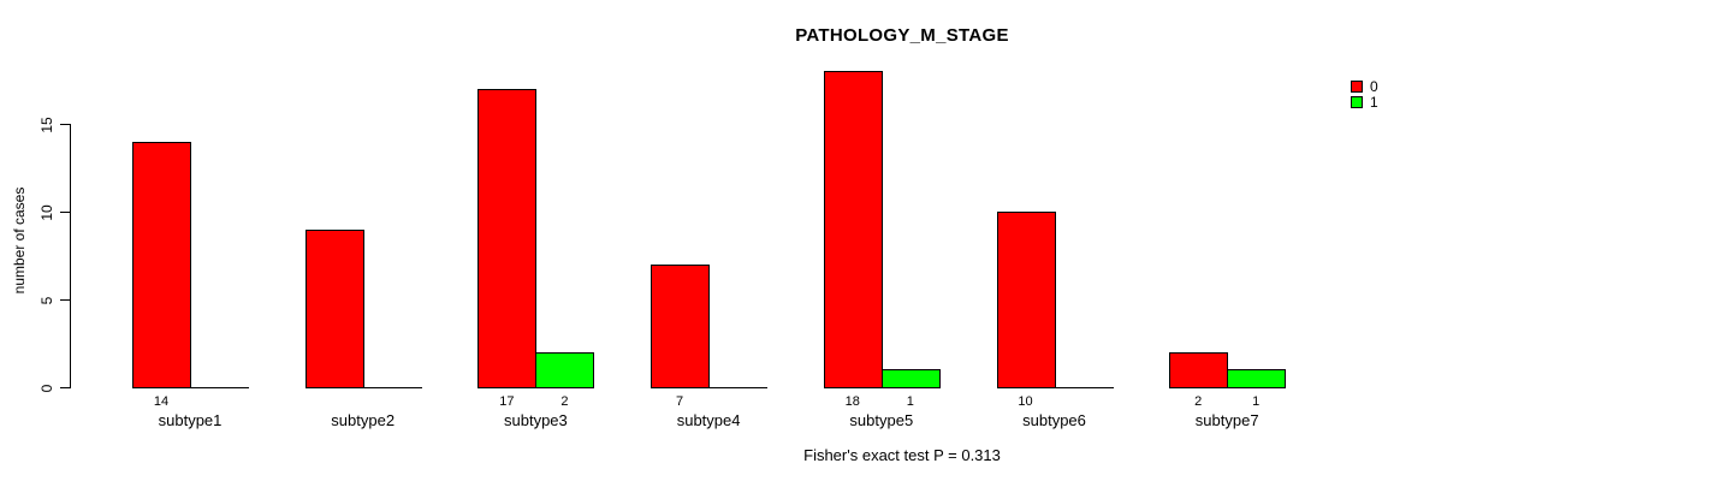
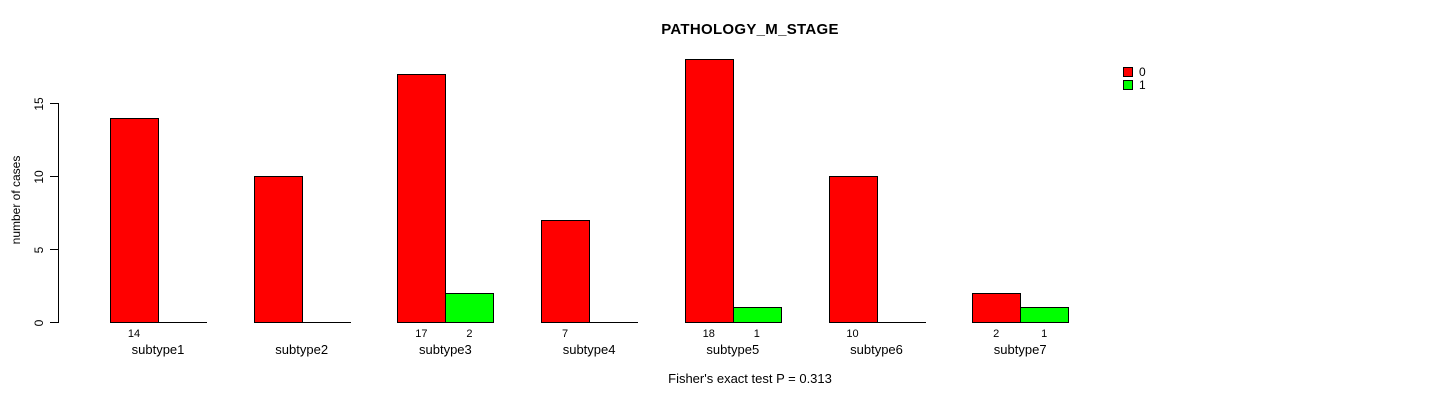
0/subtype2: 9 -> 10
